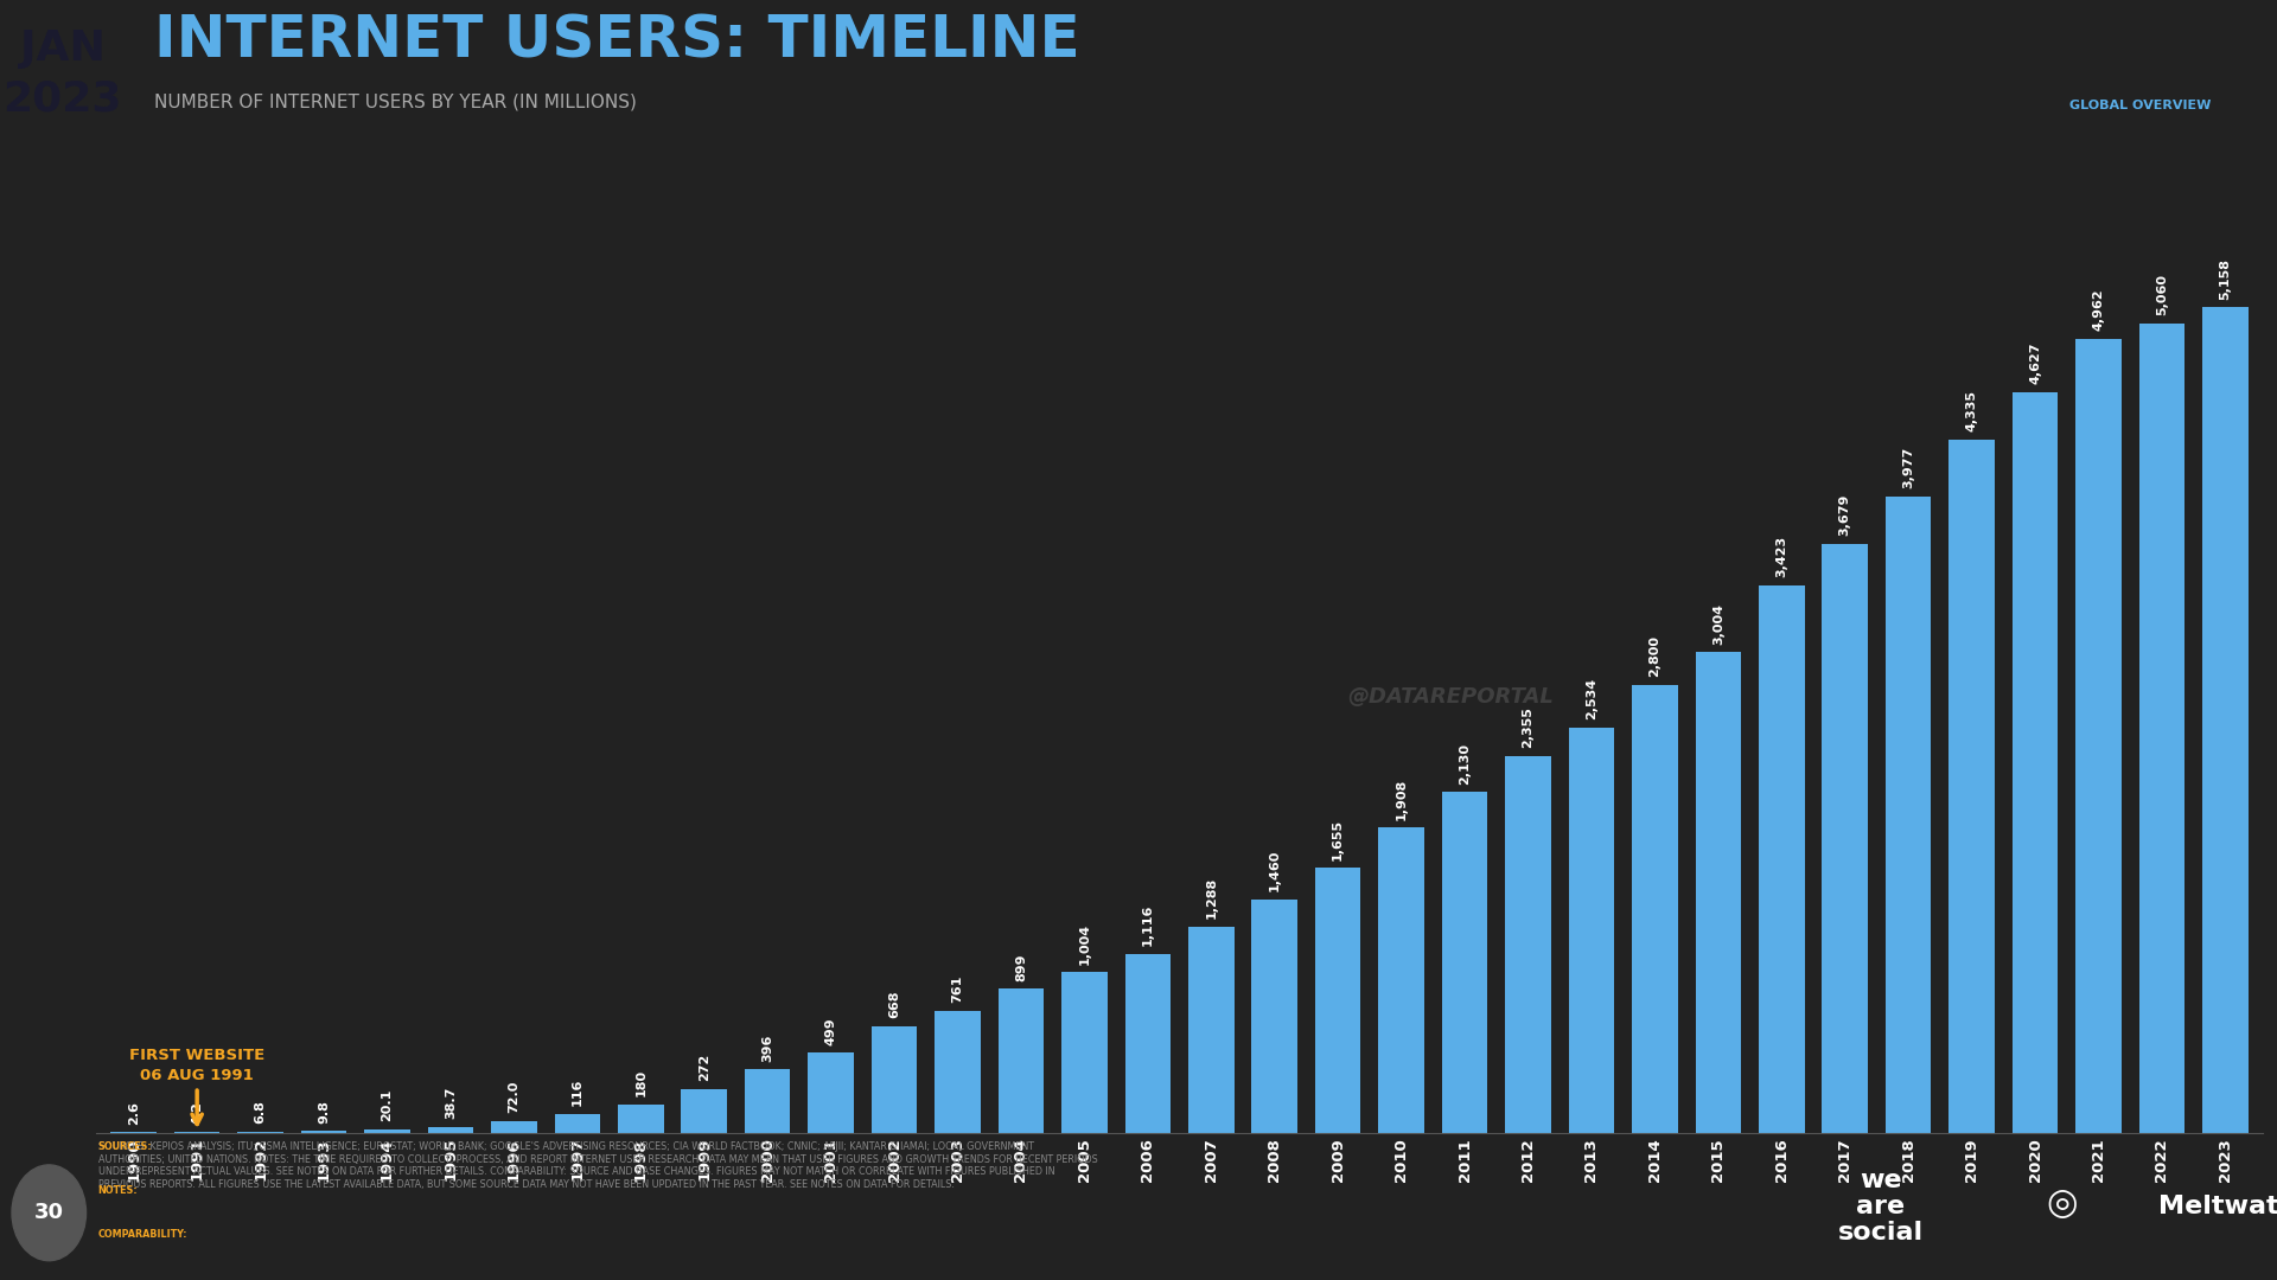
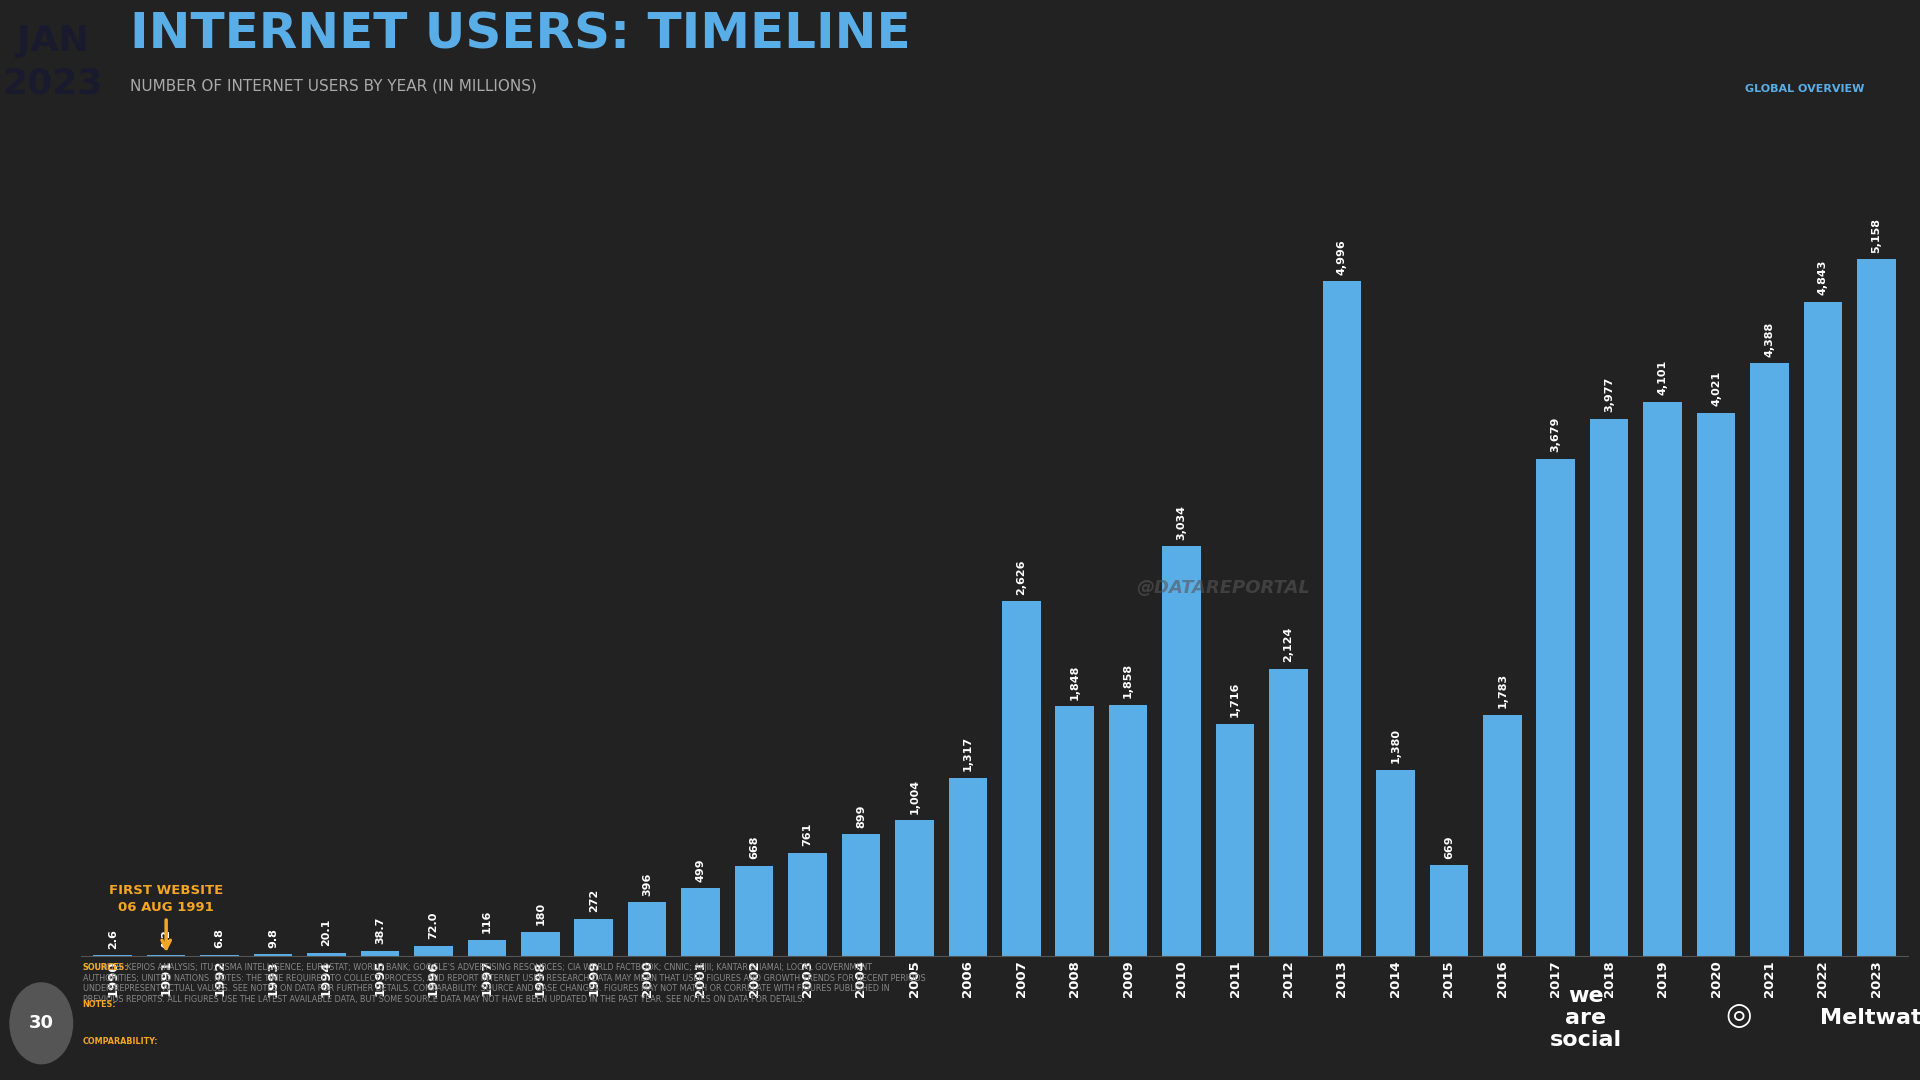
2006: 1,116 -> 1,317
2007: 1,288 -> 2,626
2008: 1,460 -> 1,848
2009: 1,655 -> 1,858
2010: 1,908 -> 3,034
2011: 2,130 -> 1,716
2012: 2,355 -> 2,124
2013: 2,534 -> 4,996
2014: 2,800 -> 1,380
2015: 3,004 -> 669
2016: 3,423 -> 1,783
2019: 4,335 -> 4,101
2020: 4,627 -> 4,021
2021: 4,962 -> 4,388
2022: 5,060 -> 4,843
